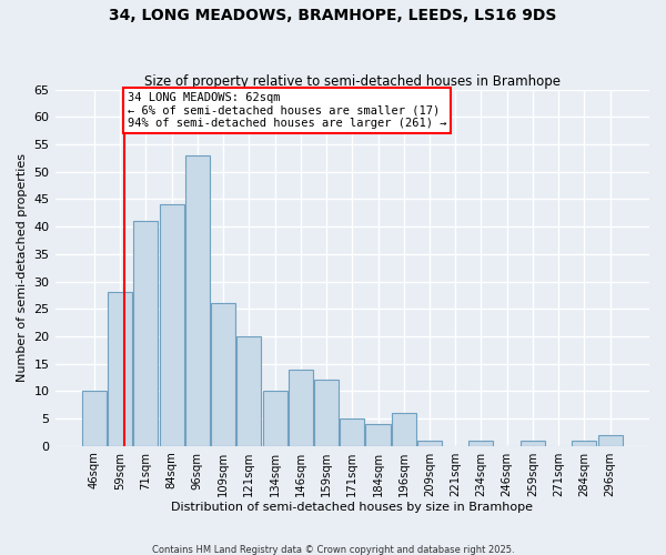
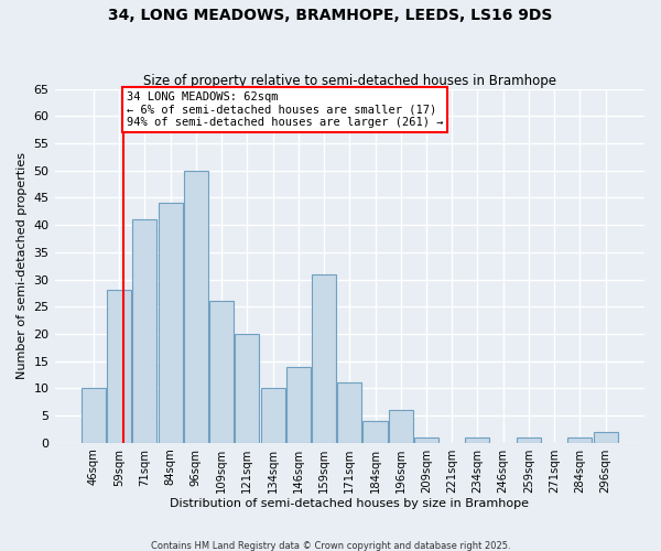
96sqm: 53 -> 50
159sqm: 12 -> 31
171sqm: 5 -> 11
